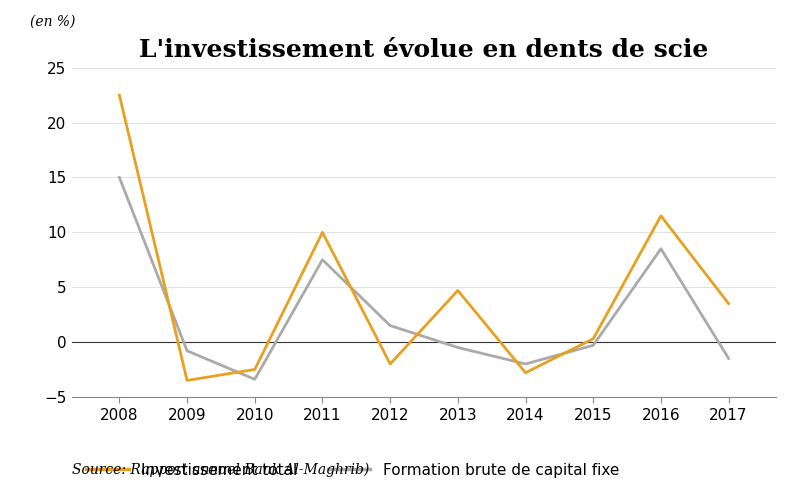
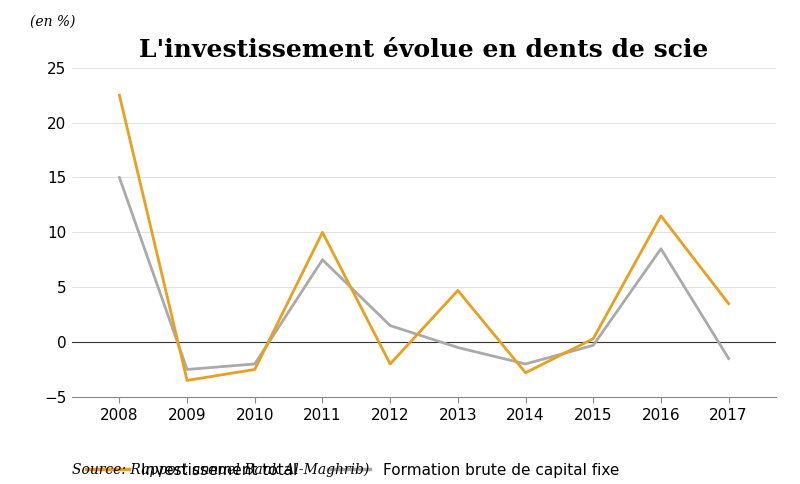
Formation brute de capital fixe/2009: -0.8 -> -2.5
Formation brute de capital fixe/2010: -3.4 -> -2.0
